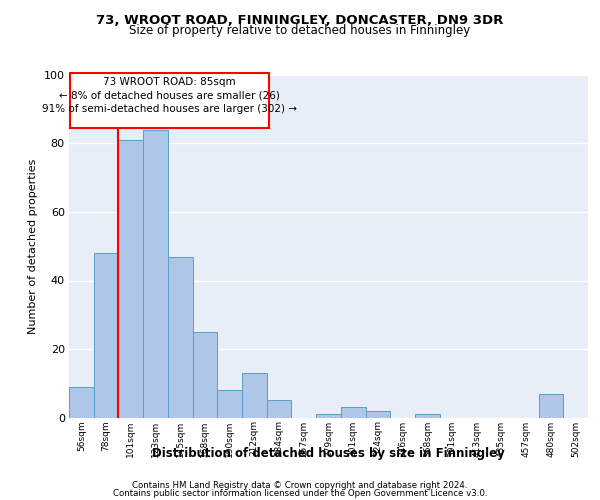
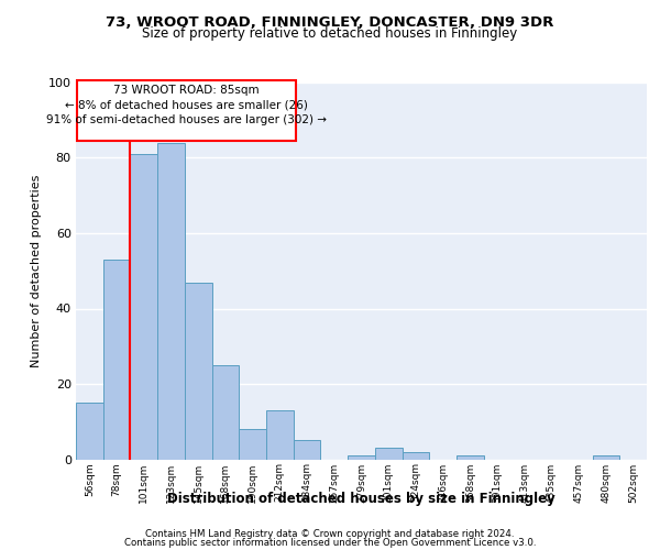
56sqm: 9 -> 15
78sqm: 48 -> 53
480sqm: 7 -> 1
